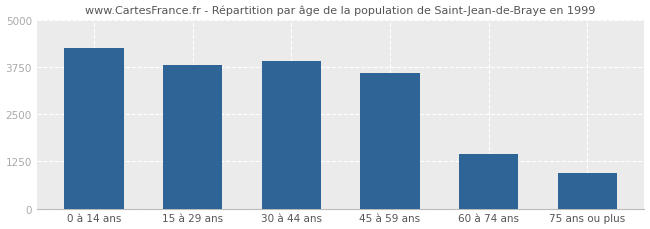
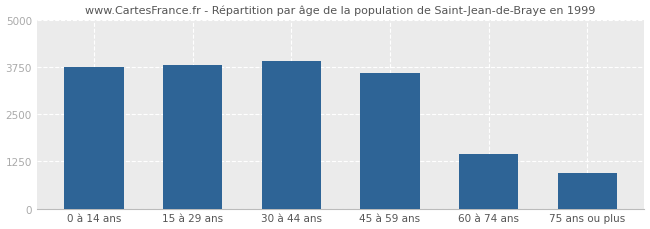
0 à 14 ans: 4250 -> 3750
